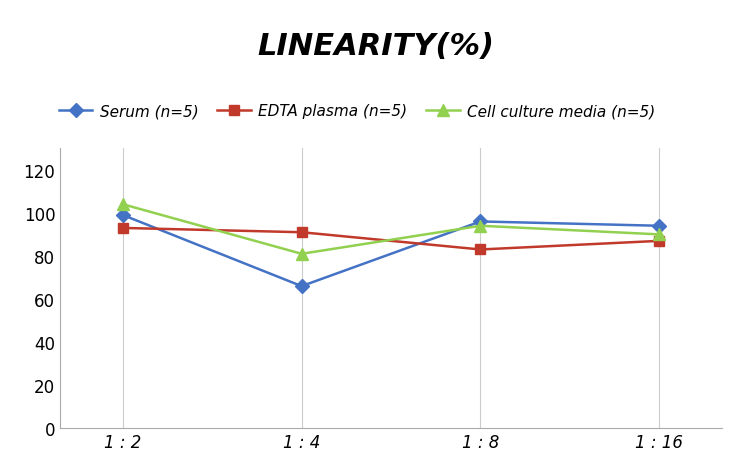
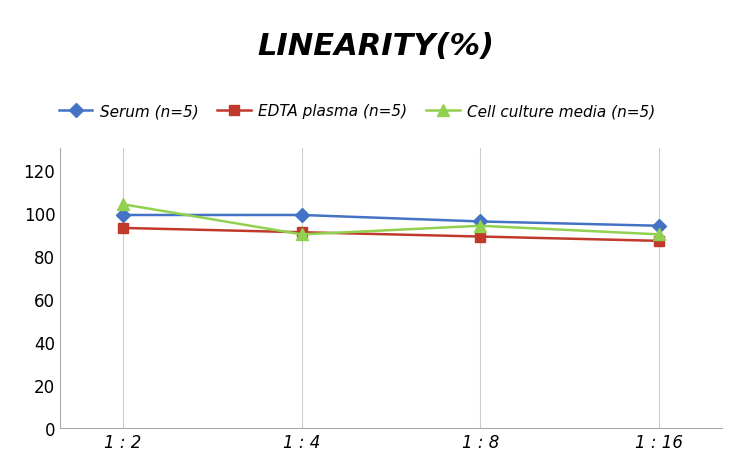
Serum (n=5)/1 : 4: 66 -> 99
Cell culture media (n=5)/1 : 4: 81 -> 90
EDTA plasma (n=5)/1 : 8: 83 -> 89
